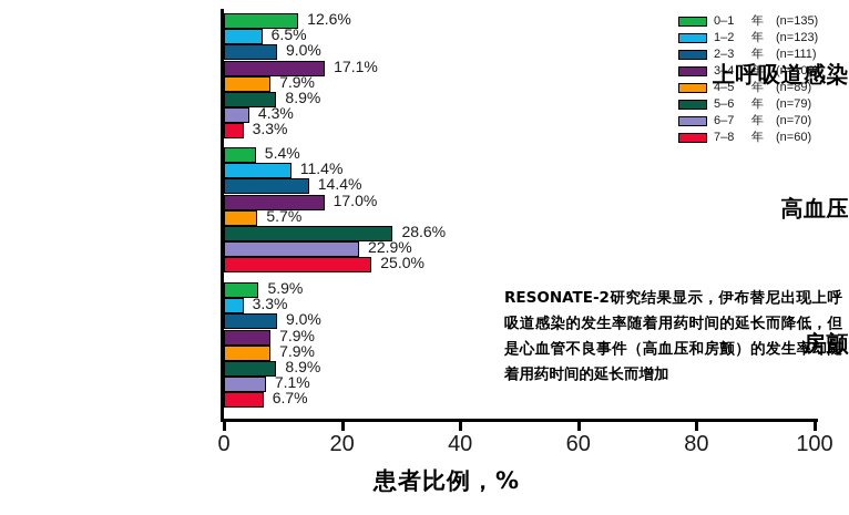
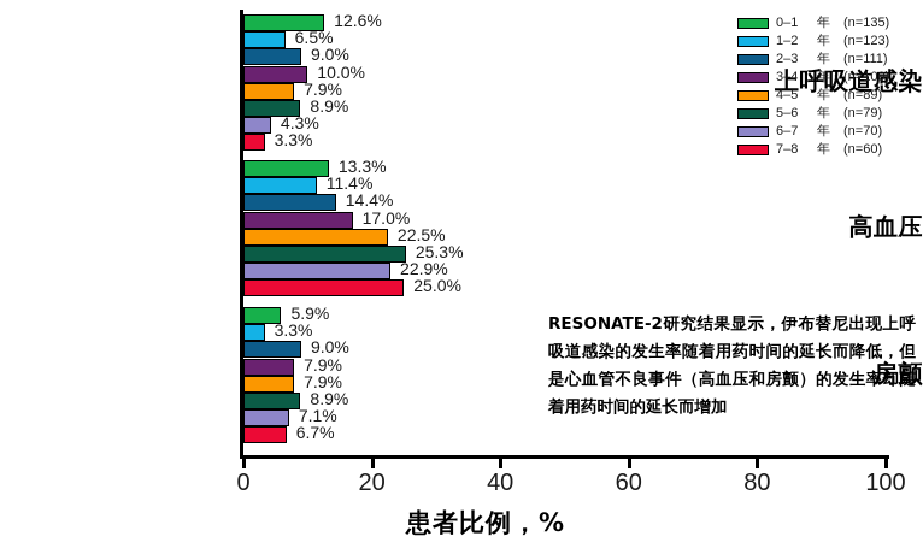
3–4 年/上呼吸道感染: 17.1% -> 10.0%
0–1 年/高血压: 5.4% -> 13.3%
4–5 年/高血压: 5.7% -> 22.5%
5–6 年/高血压: 28.6% -> 25.3%
